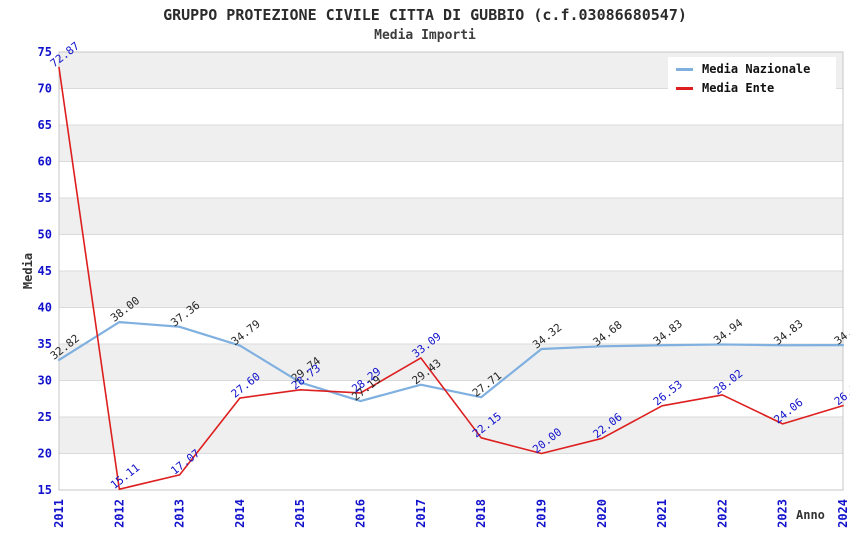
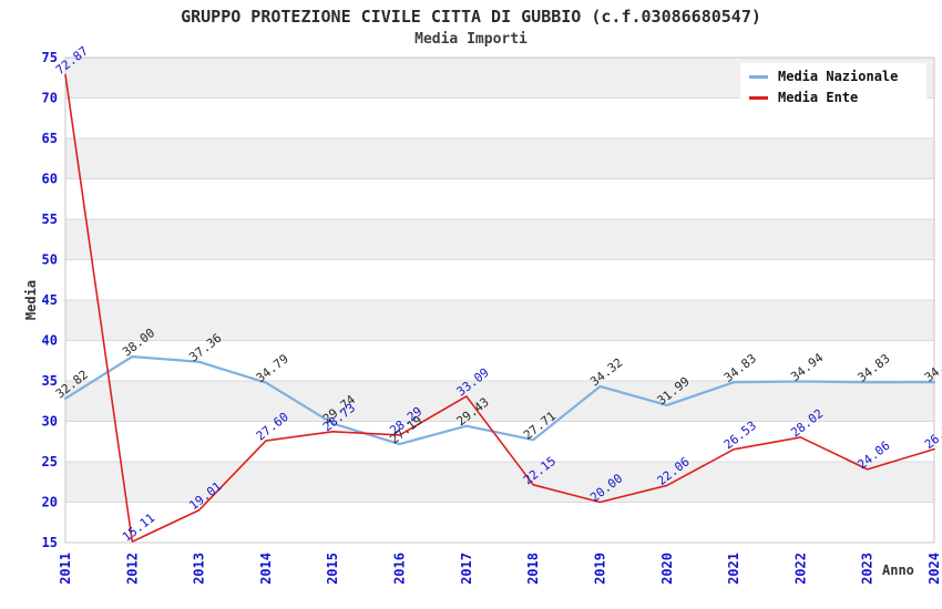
Media Ente/2013: 17.07 -> 19.01
Media Nazionale/2020: 34.68 -> 31.99
